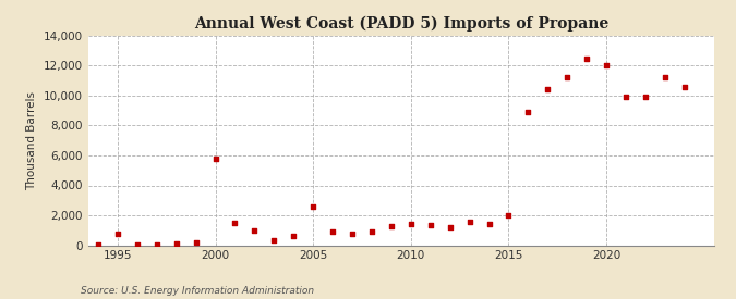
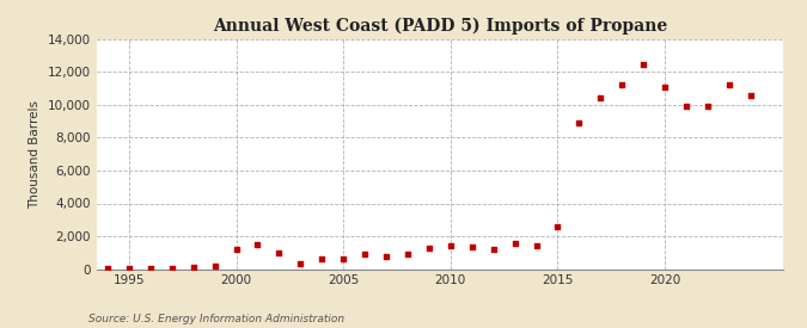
1995: 800 -> 0
2000: 5,800 -> 1,200
2005: 2,600 -> 600
2015: 2,000 -> 2,600
2020: 12,000 -> 11,100
